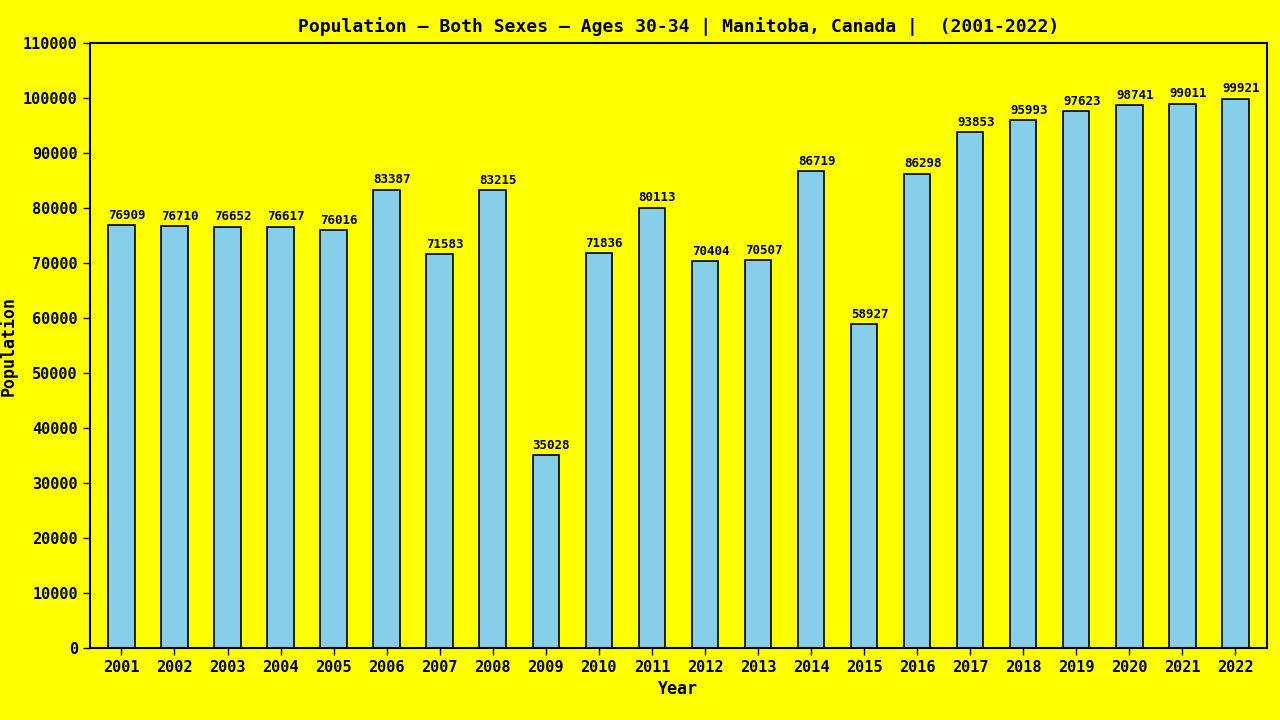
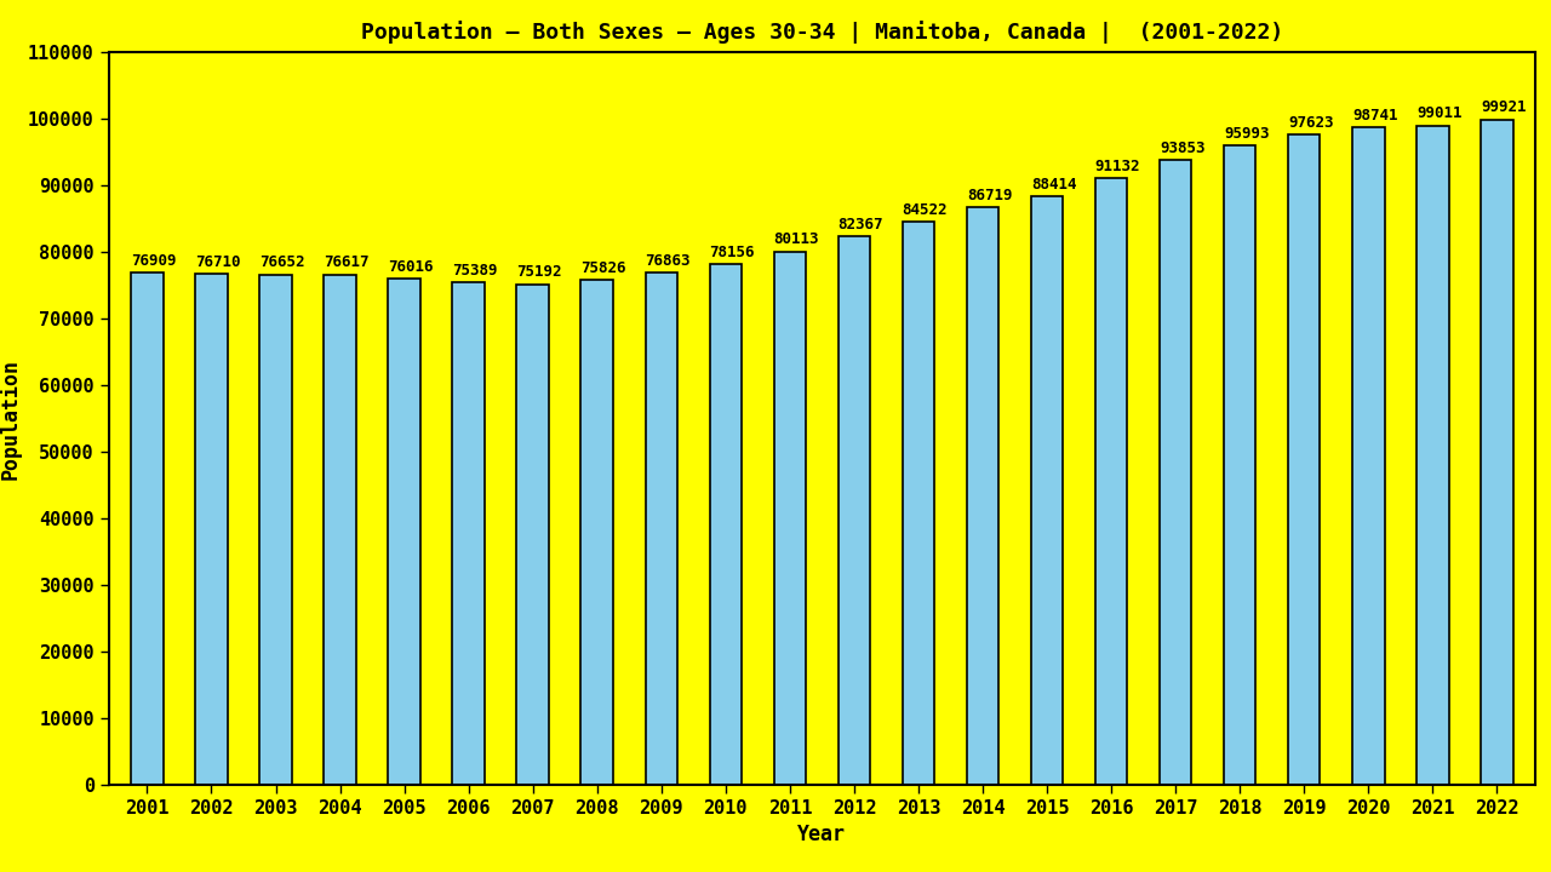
2006: 83387 -> 75389
2007: 71583 -> 75192
2008: 83215 -> 75826
2009: 35028 -> 76863
2010: 71836 -> 78156
2012: 70404 -> 82367
2013: 70507 -> 84522
2015: 58927 -> 88414
2016: 86298 -> 91132
